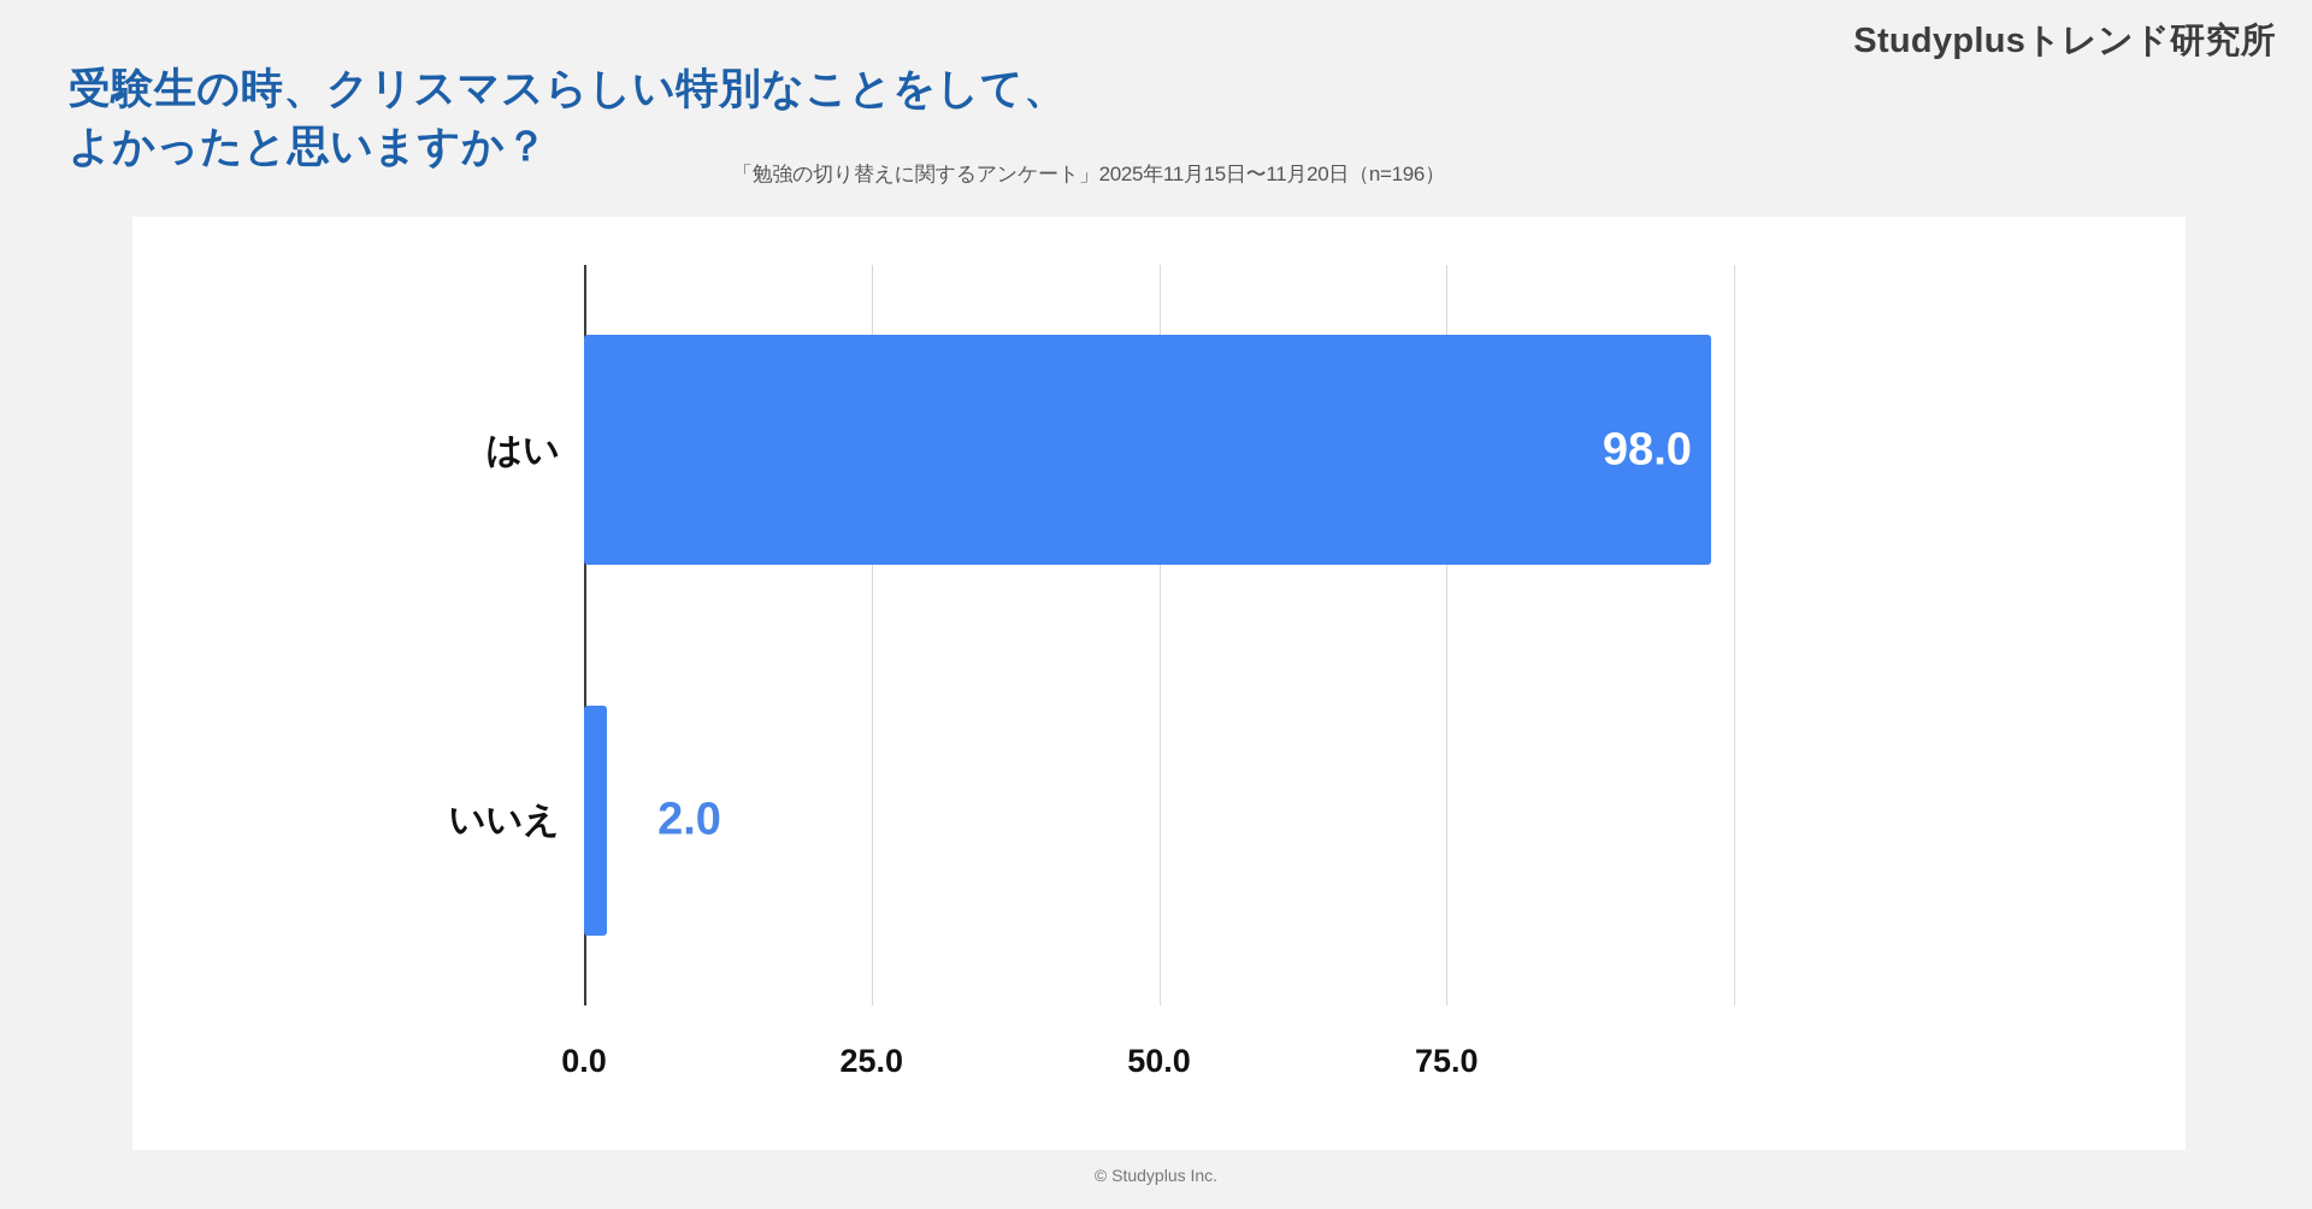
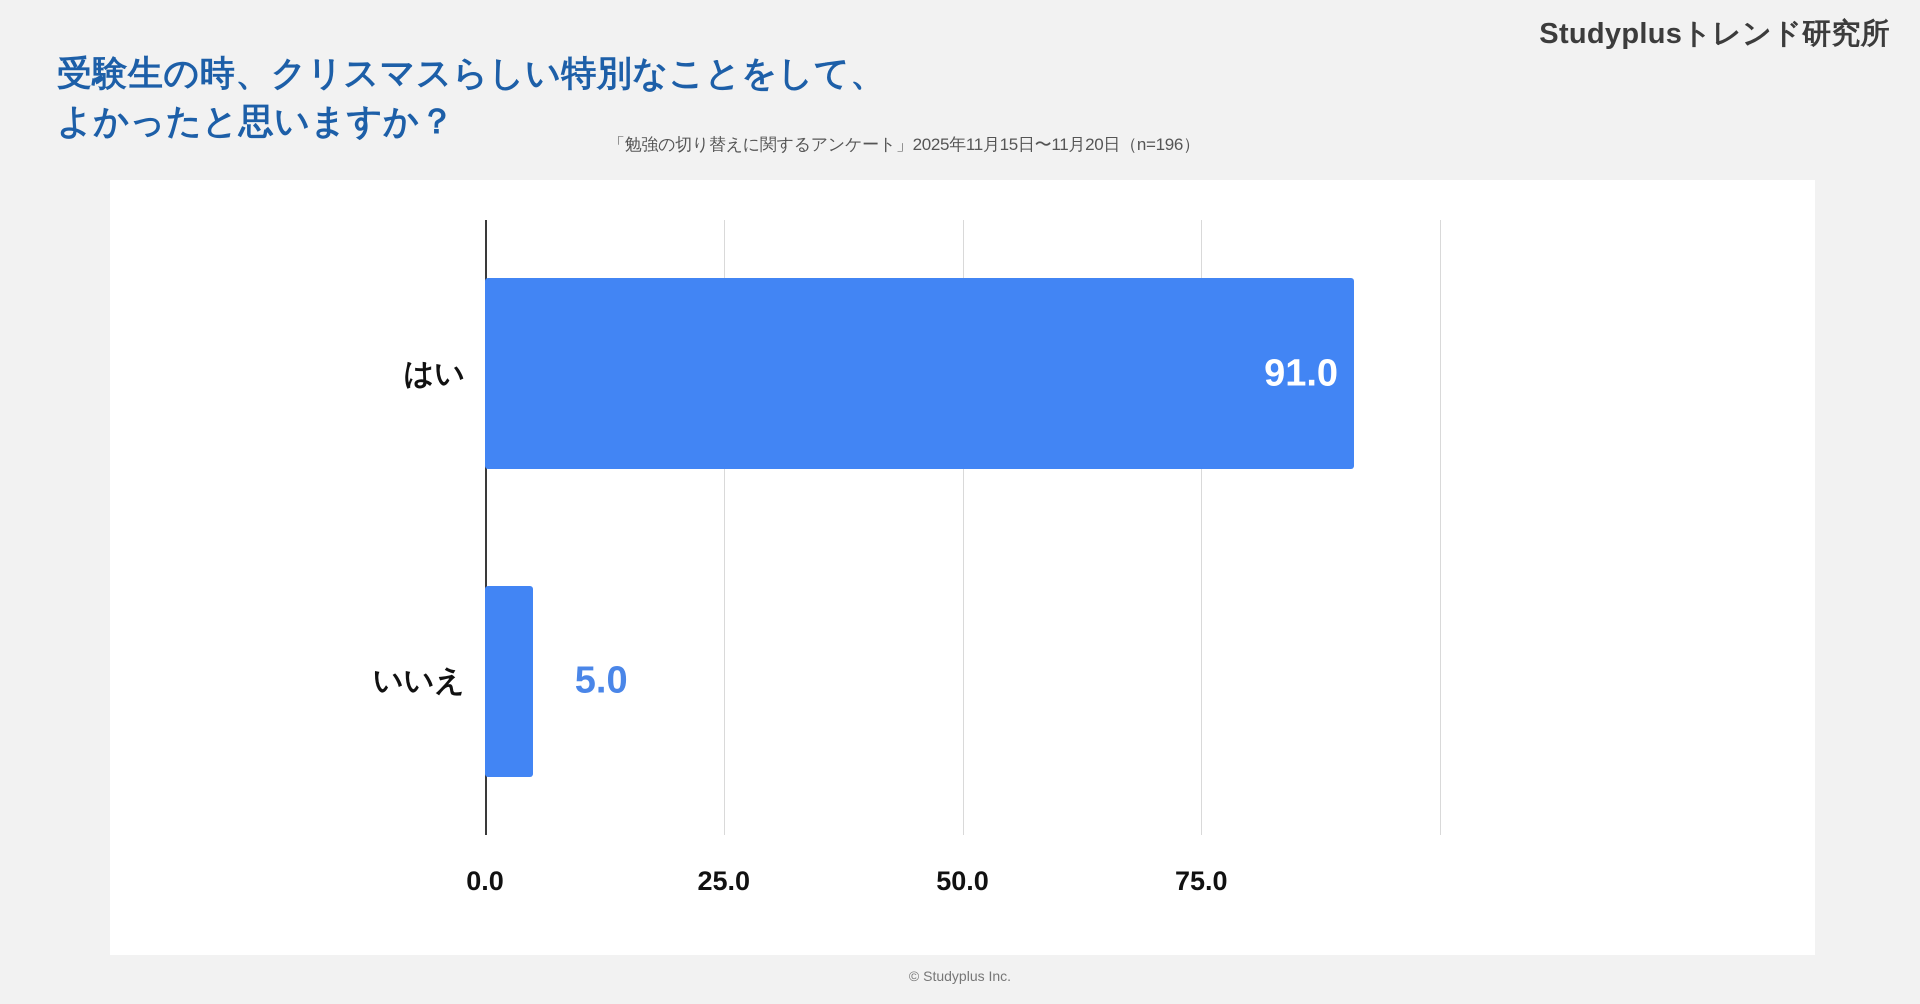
はい: 98.0 -> 91.0
いいえ: 2.0 -> 5.0
